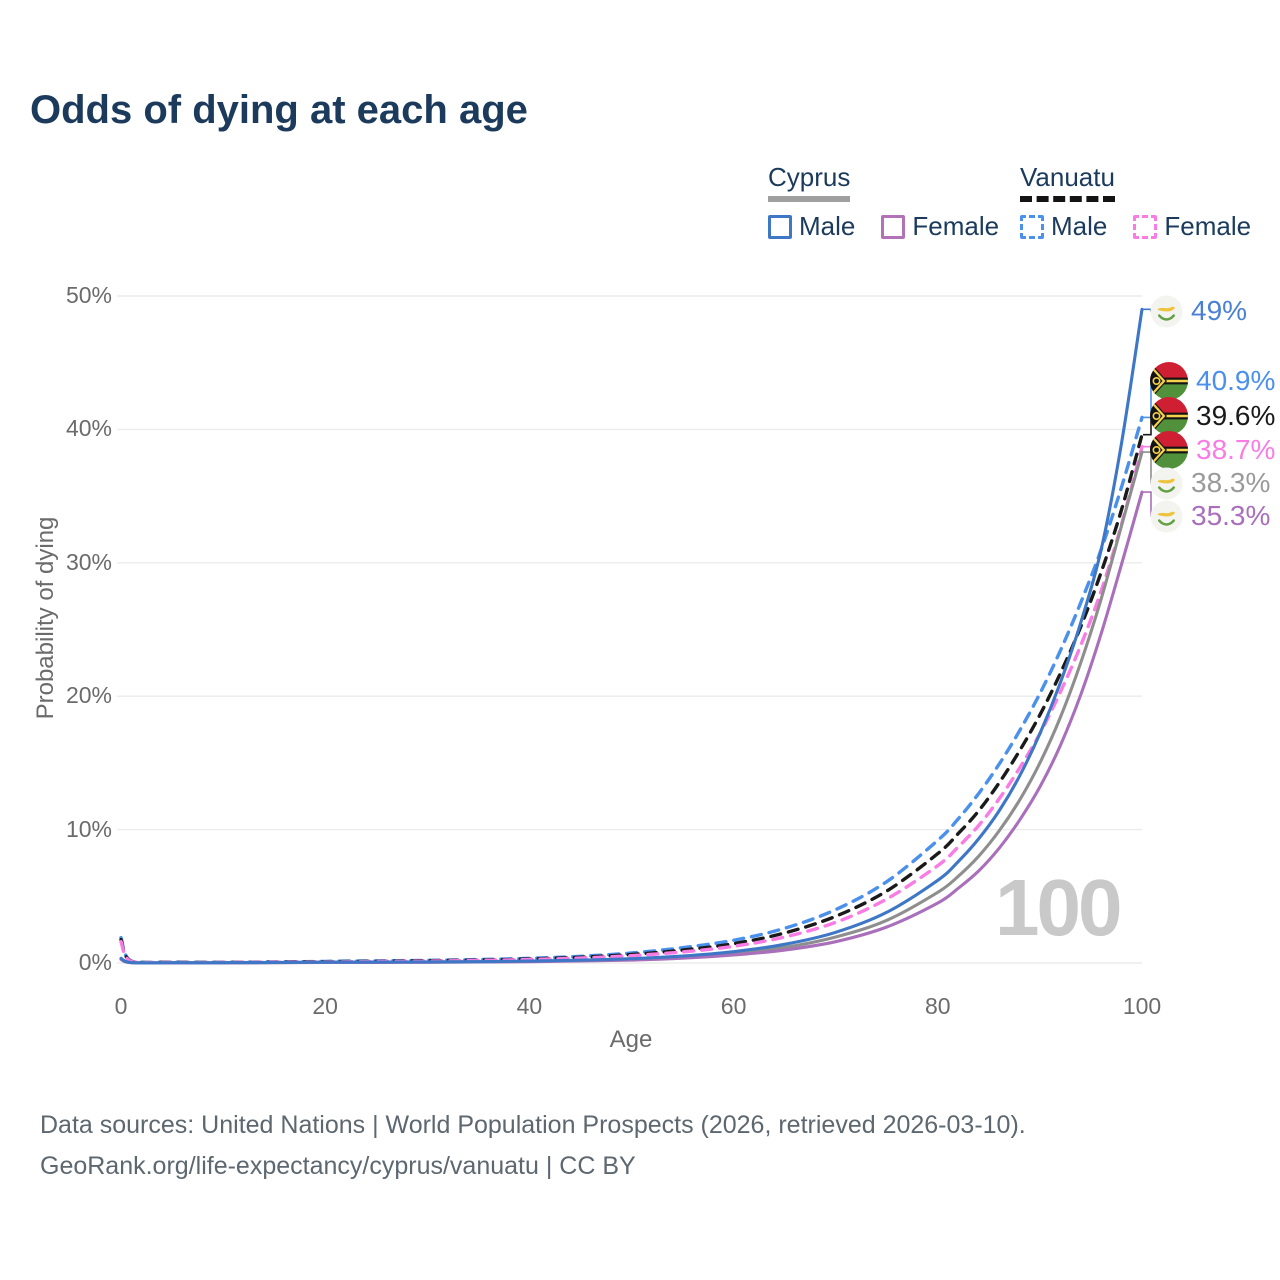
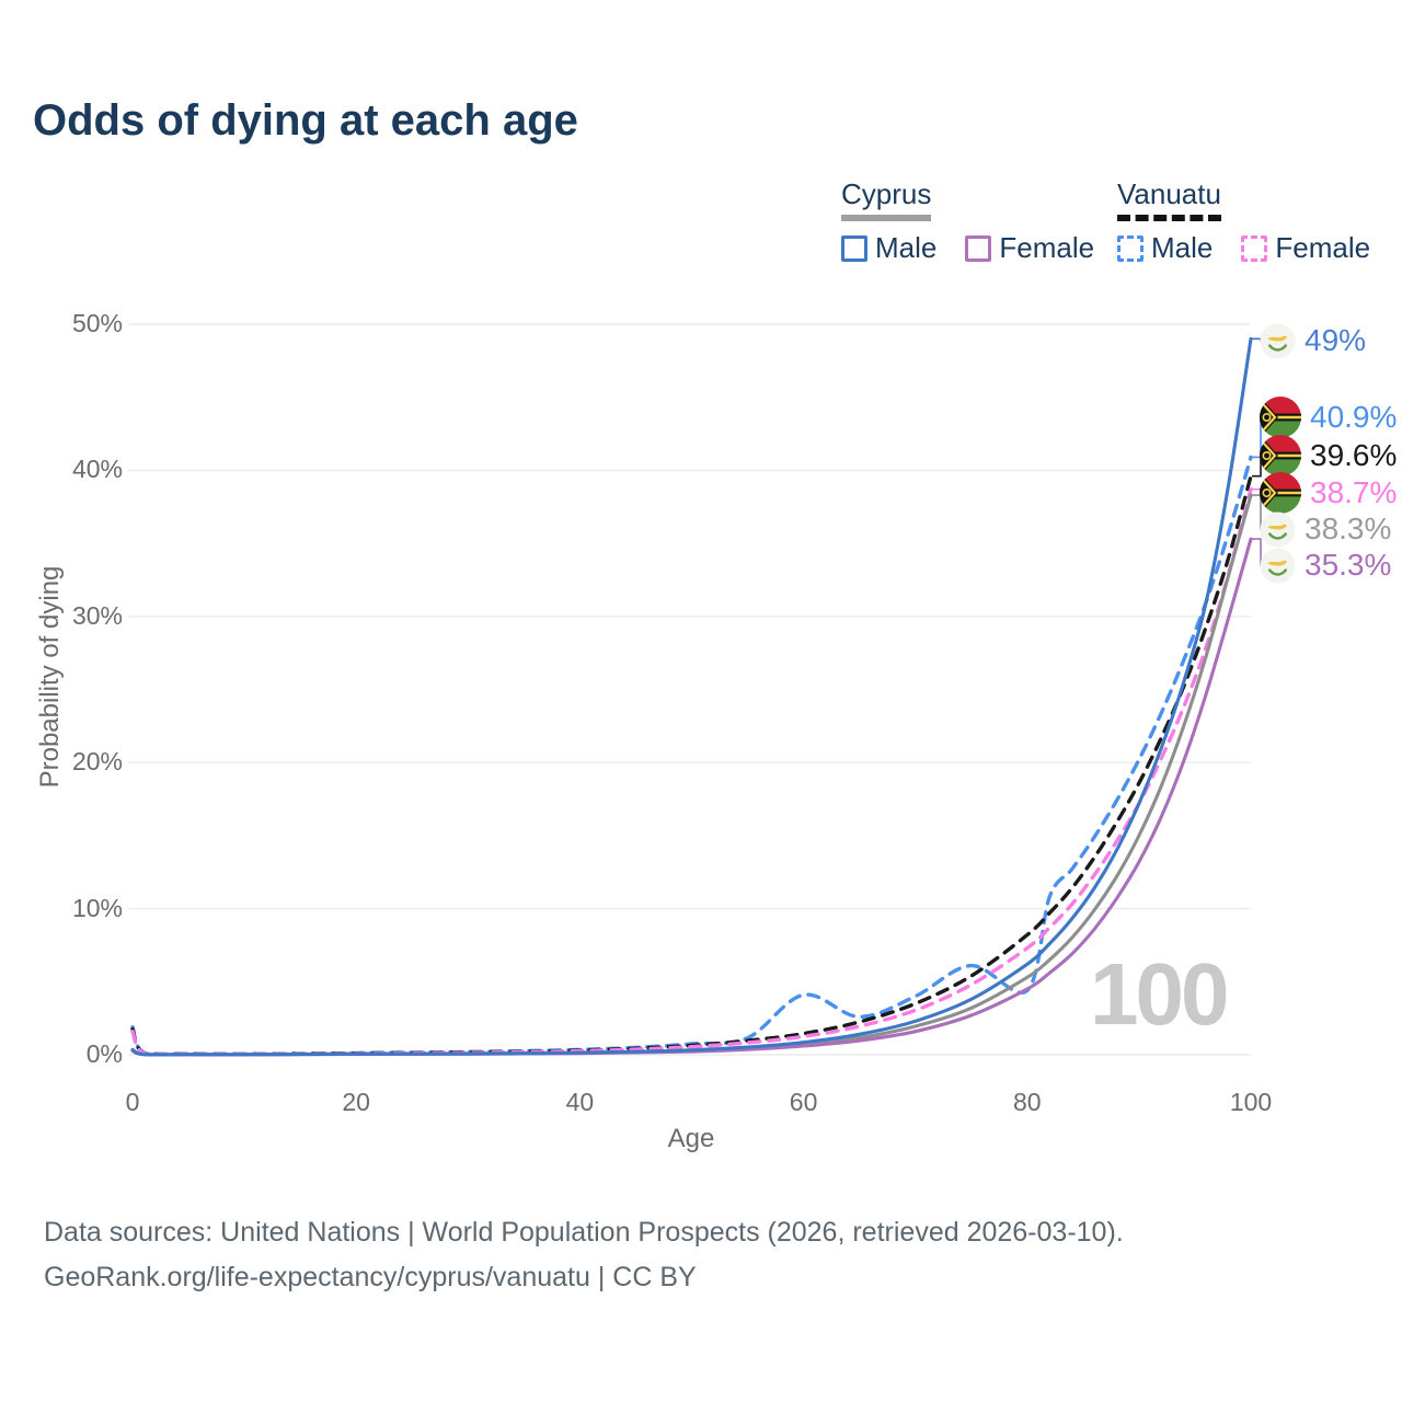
Vanuatu Male/60: 1.7% -> 4.1%
Vanuatu Male/80: 9.2% -> 4.4%
